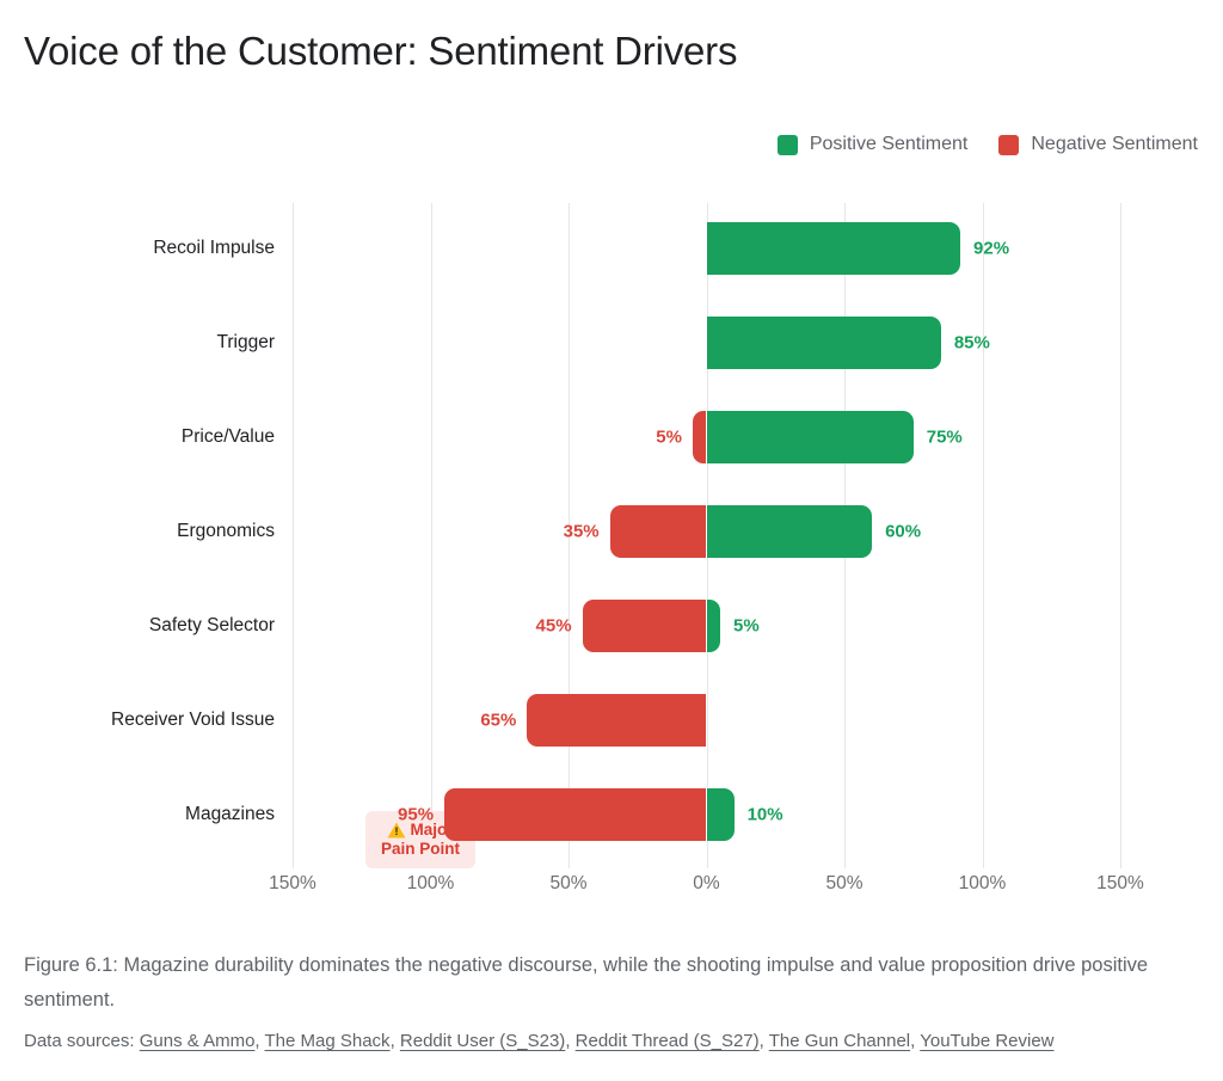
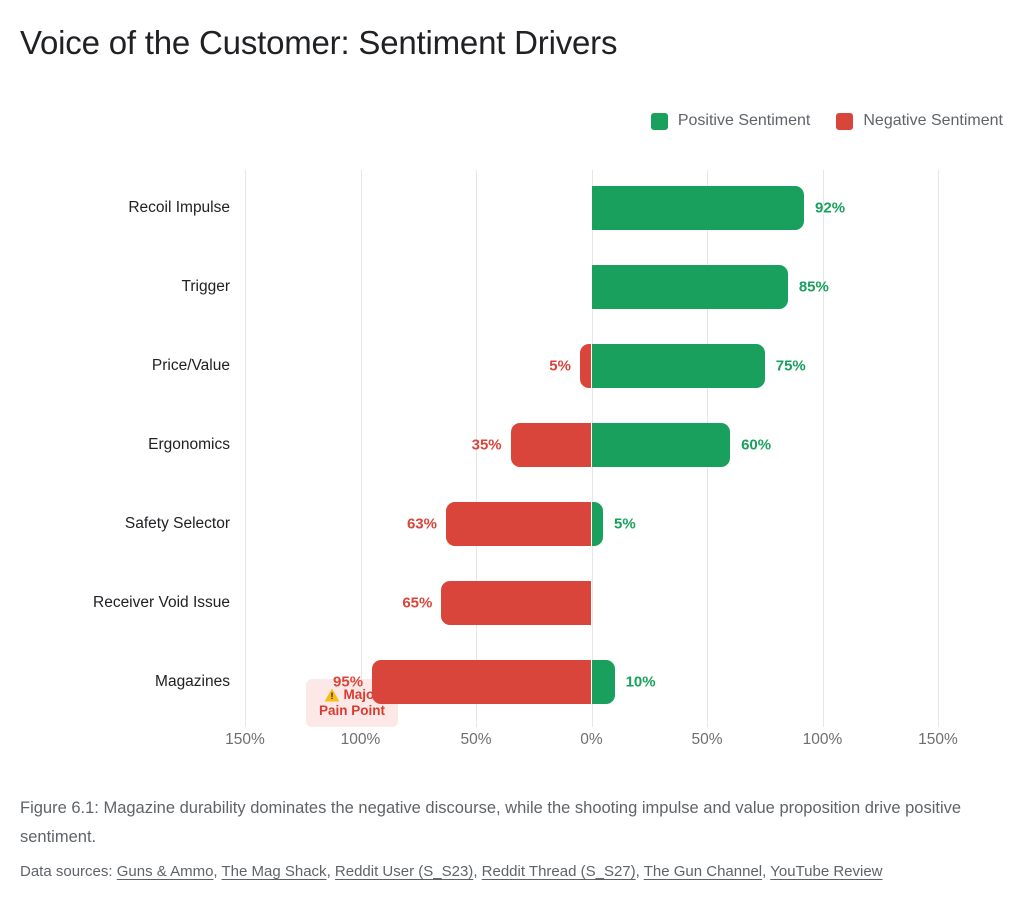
Negative Sentiment/Safety Selector: 45% -> 63%
